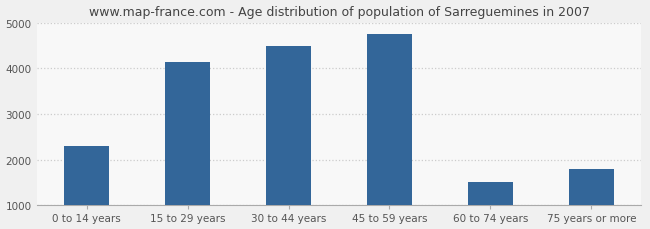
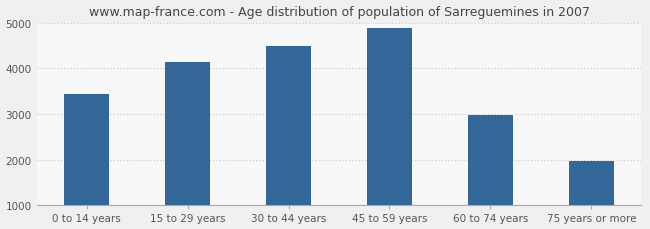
0 to 14 years: 2300 -> 3450
45 to 59 years: 4750 -> 4880
60 to 74 years: 1500 -> 2970
75 years or more: 1800 -> 1970
